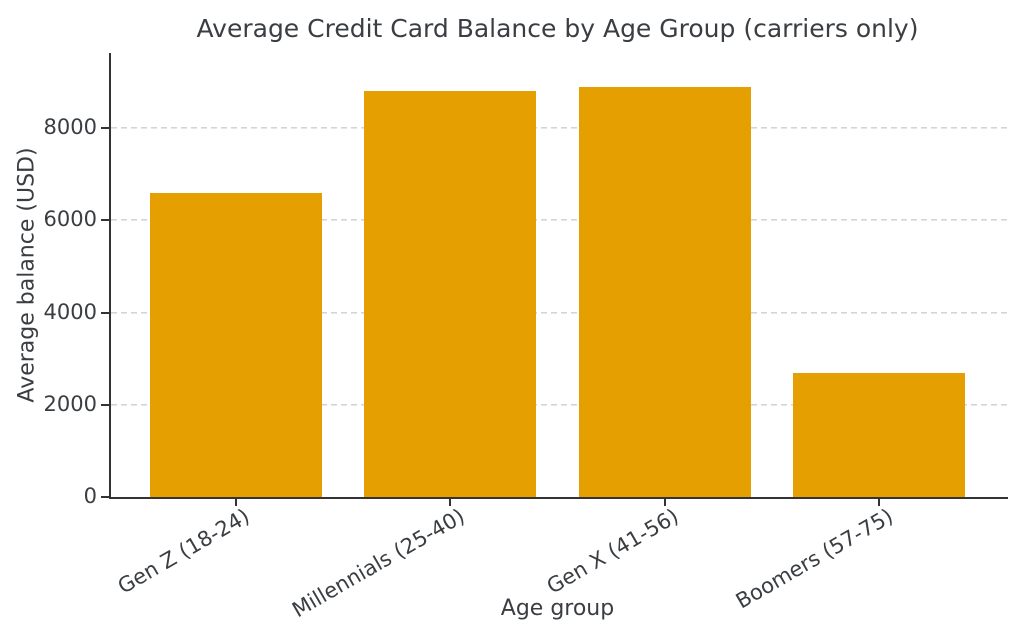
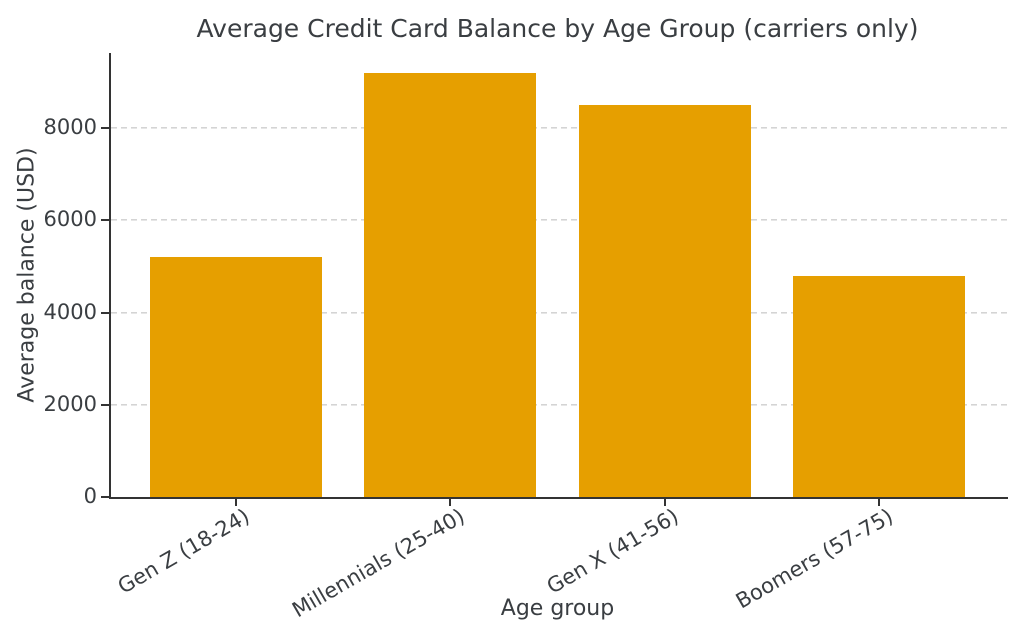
Gen Z (18-24): 6600 -> 5200
Millennials (25-40): 8800 -> 9200
Gen X (41-56): 8900 -> 8500
Boomers (57-75): 2700 -> 4800
